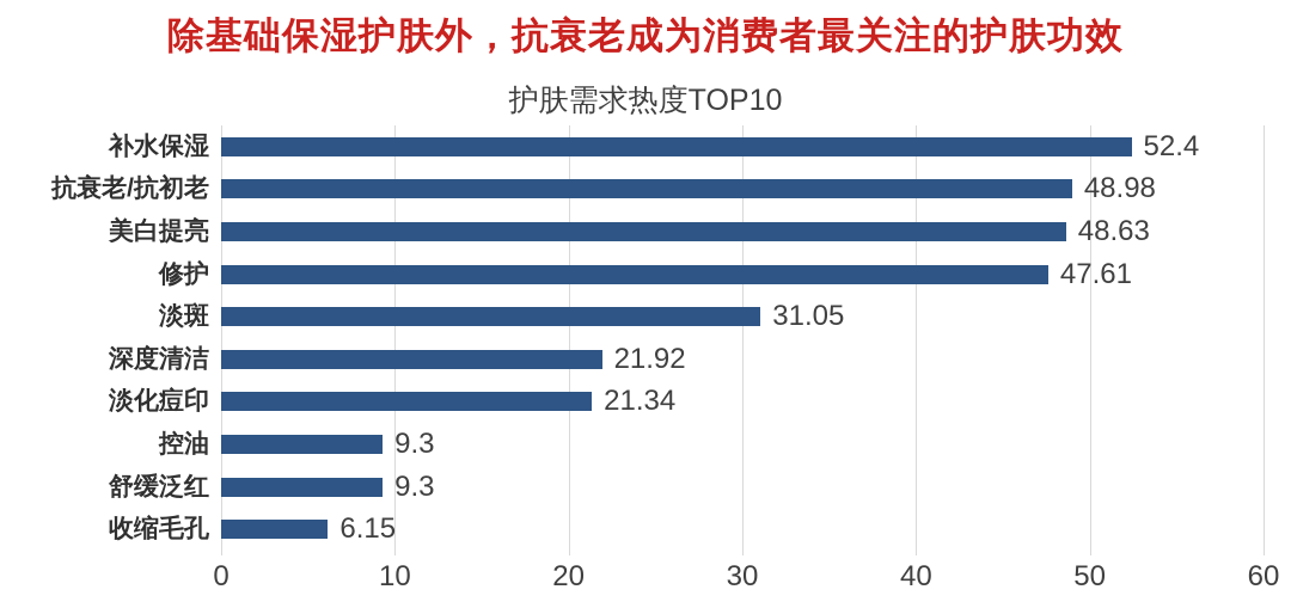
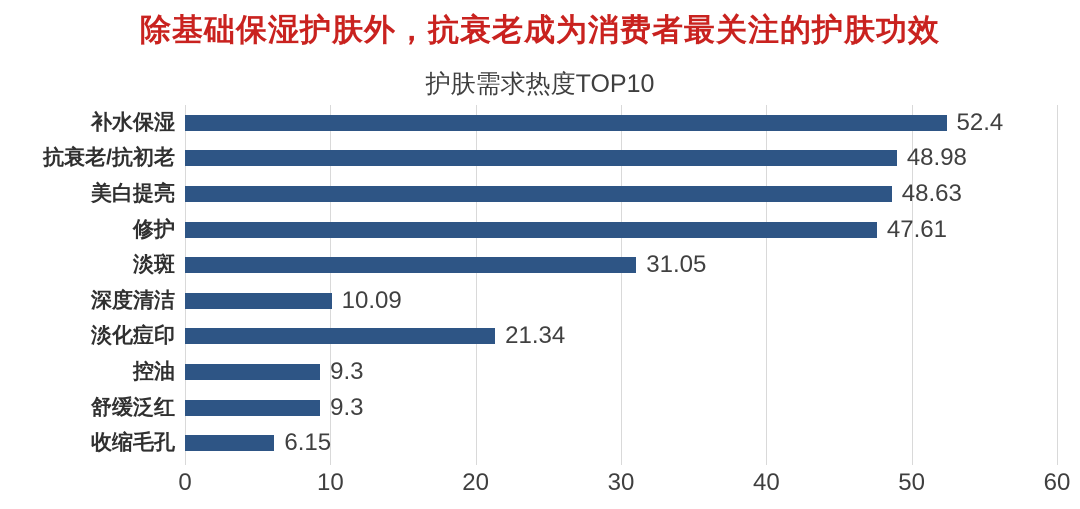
深度清洁: 21.92 -> 10.09
